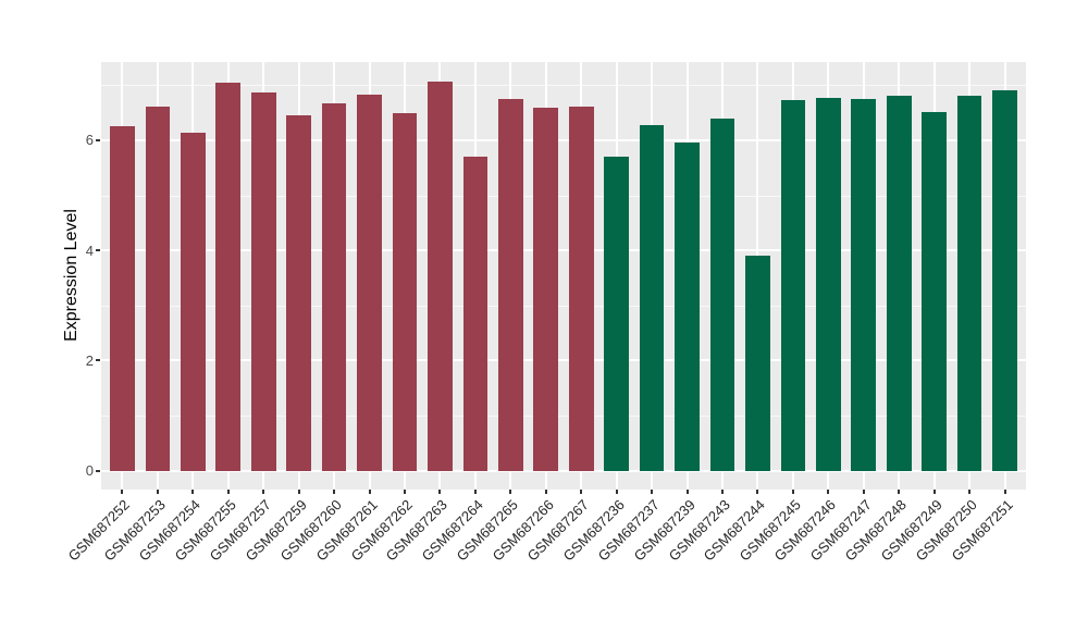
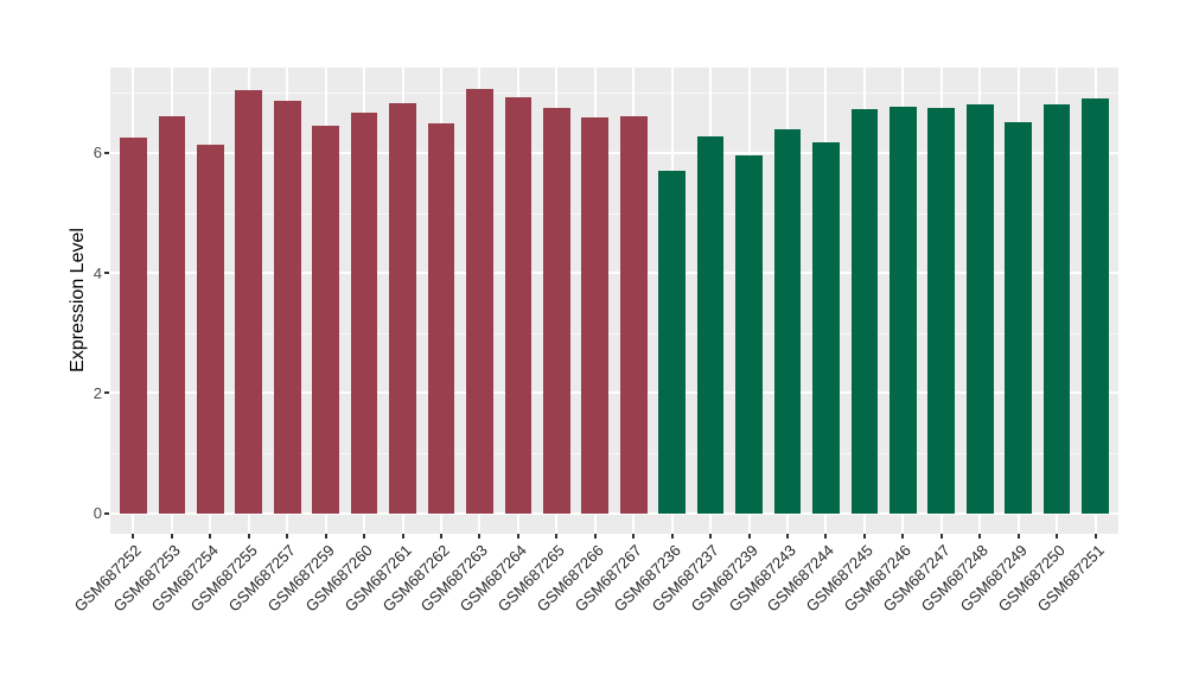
GSM687264: 5.7 -> 6.9
GSM687244: 3.9 -> 6.2
